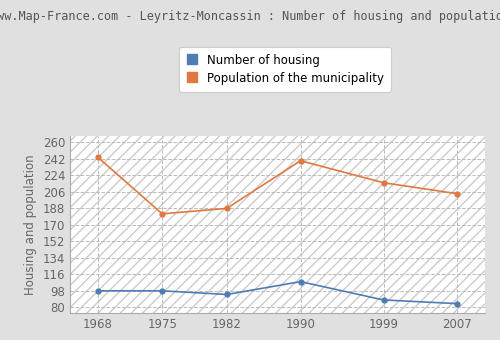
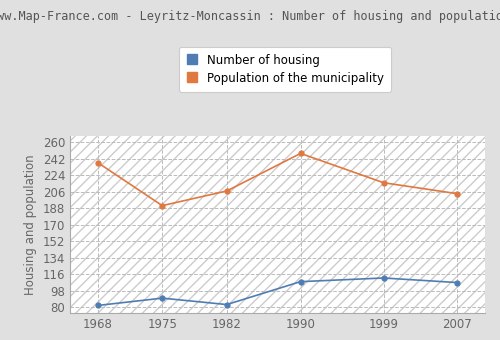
Number of housing/1968: 98 -> 82
Population of the municipality/1968: 244 -> 238
Number of housing/1975: 98 -> 90
Population of the municipality/1975: 182 -> 191
Number of housing/1982: 94 -> 83
Population of the municipality/1982: 188 -> 207
Population of the municipality/1990: 240 -> 248
Number of housing/1999: 88 -> 112
Number of housing/2007: 84 -> 107
